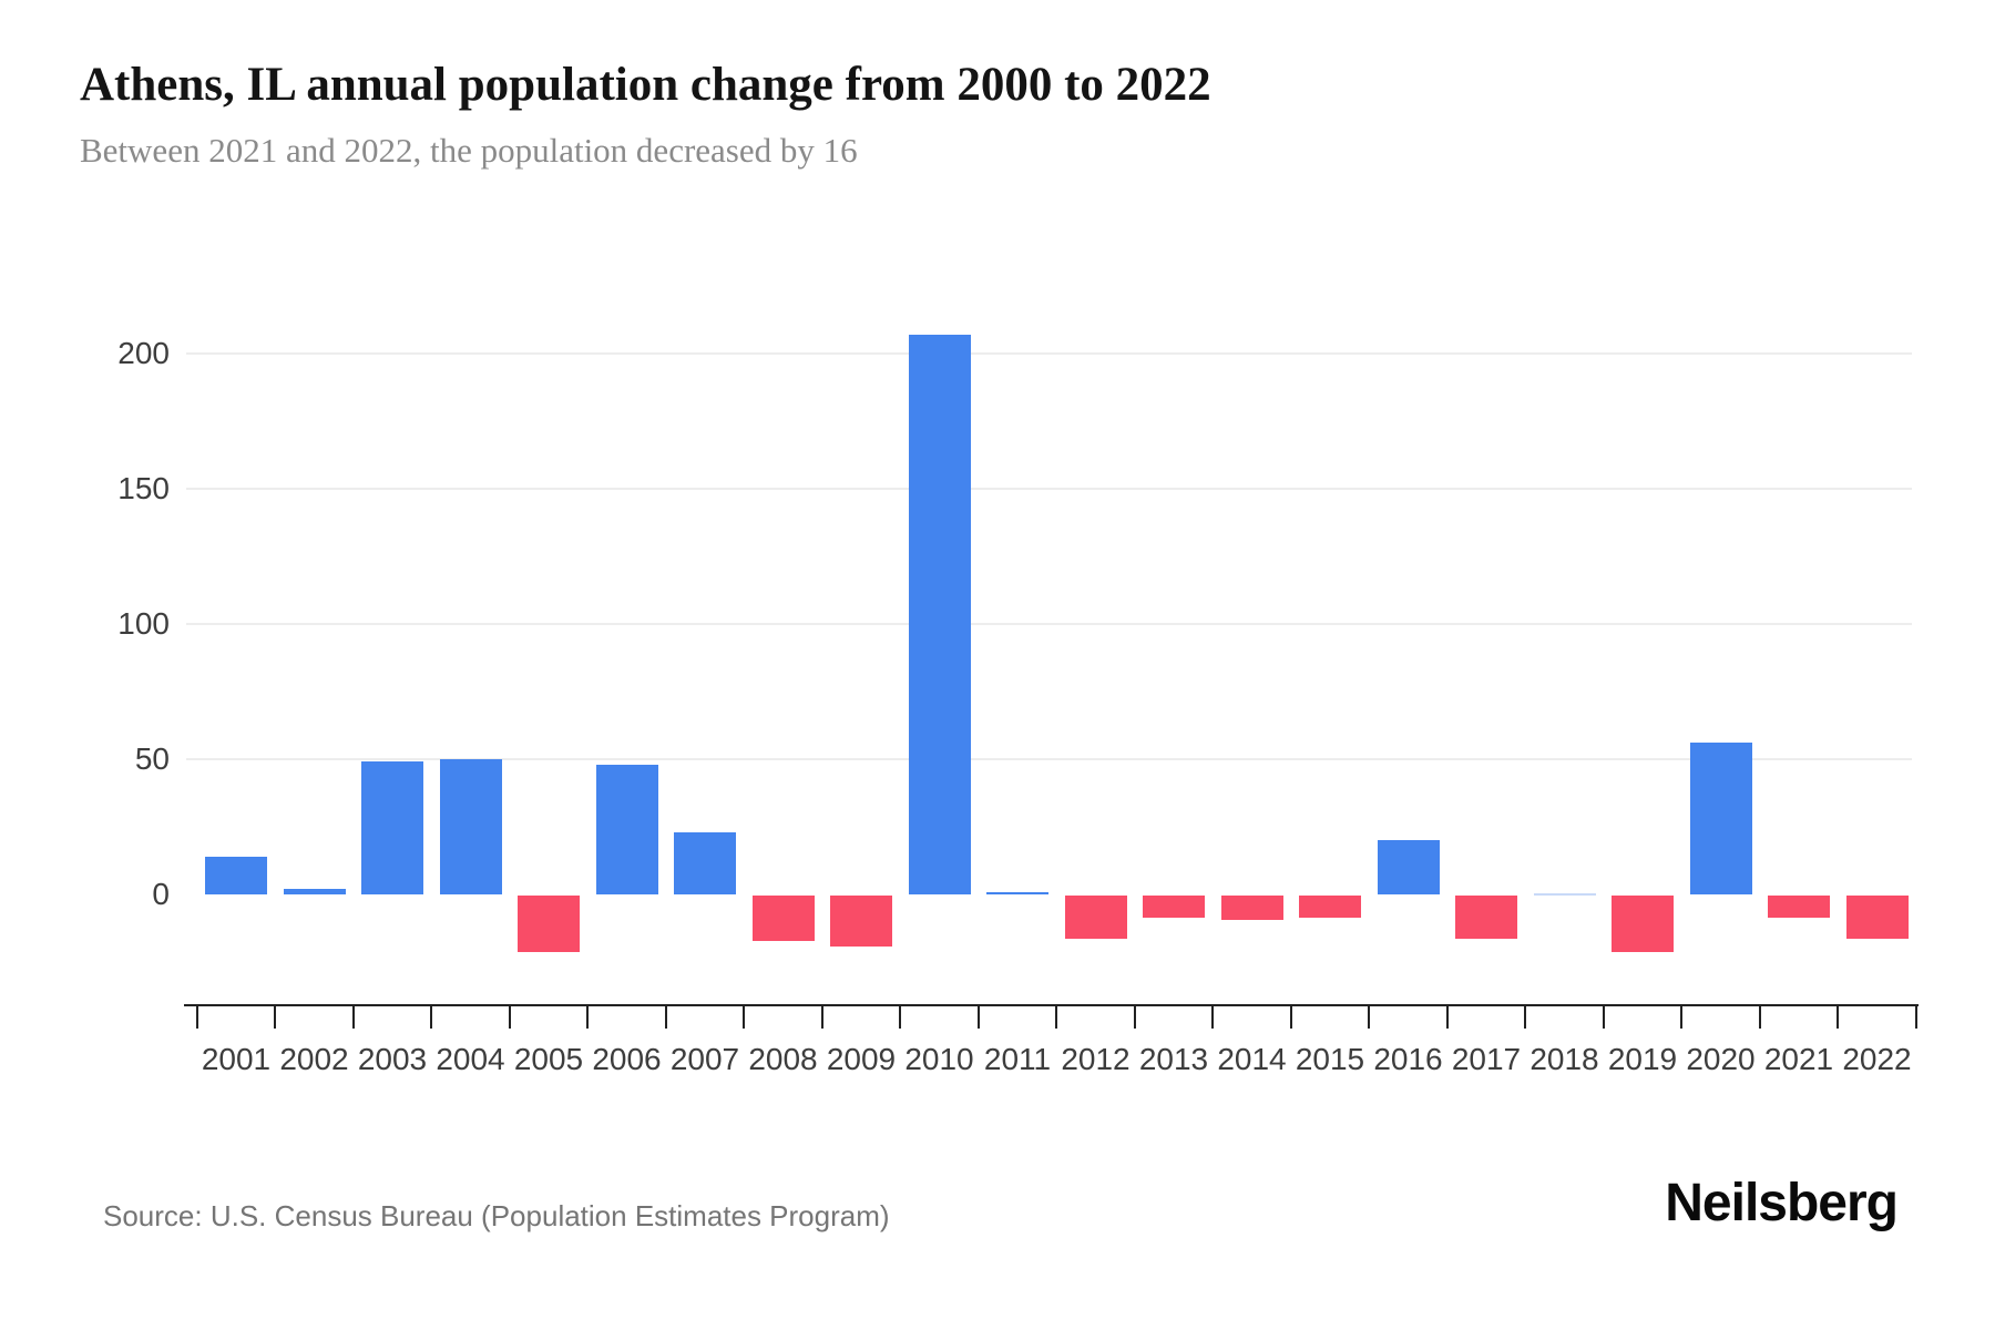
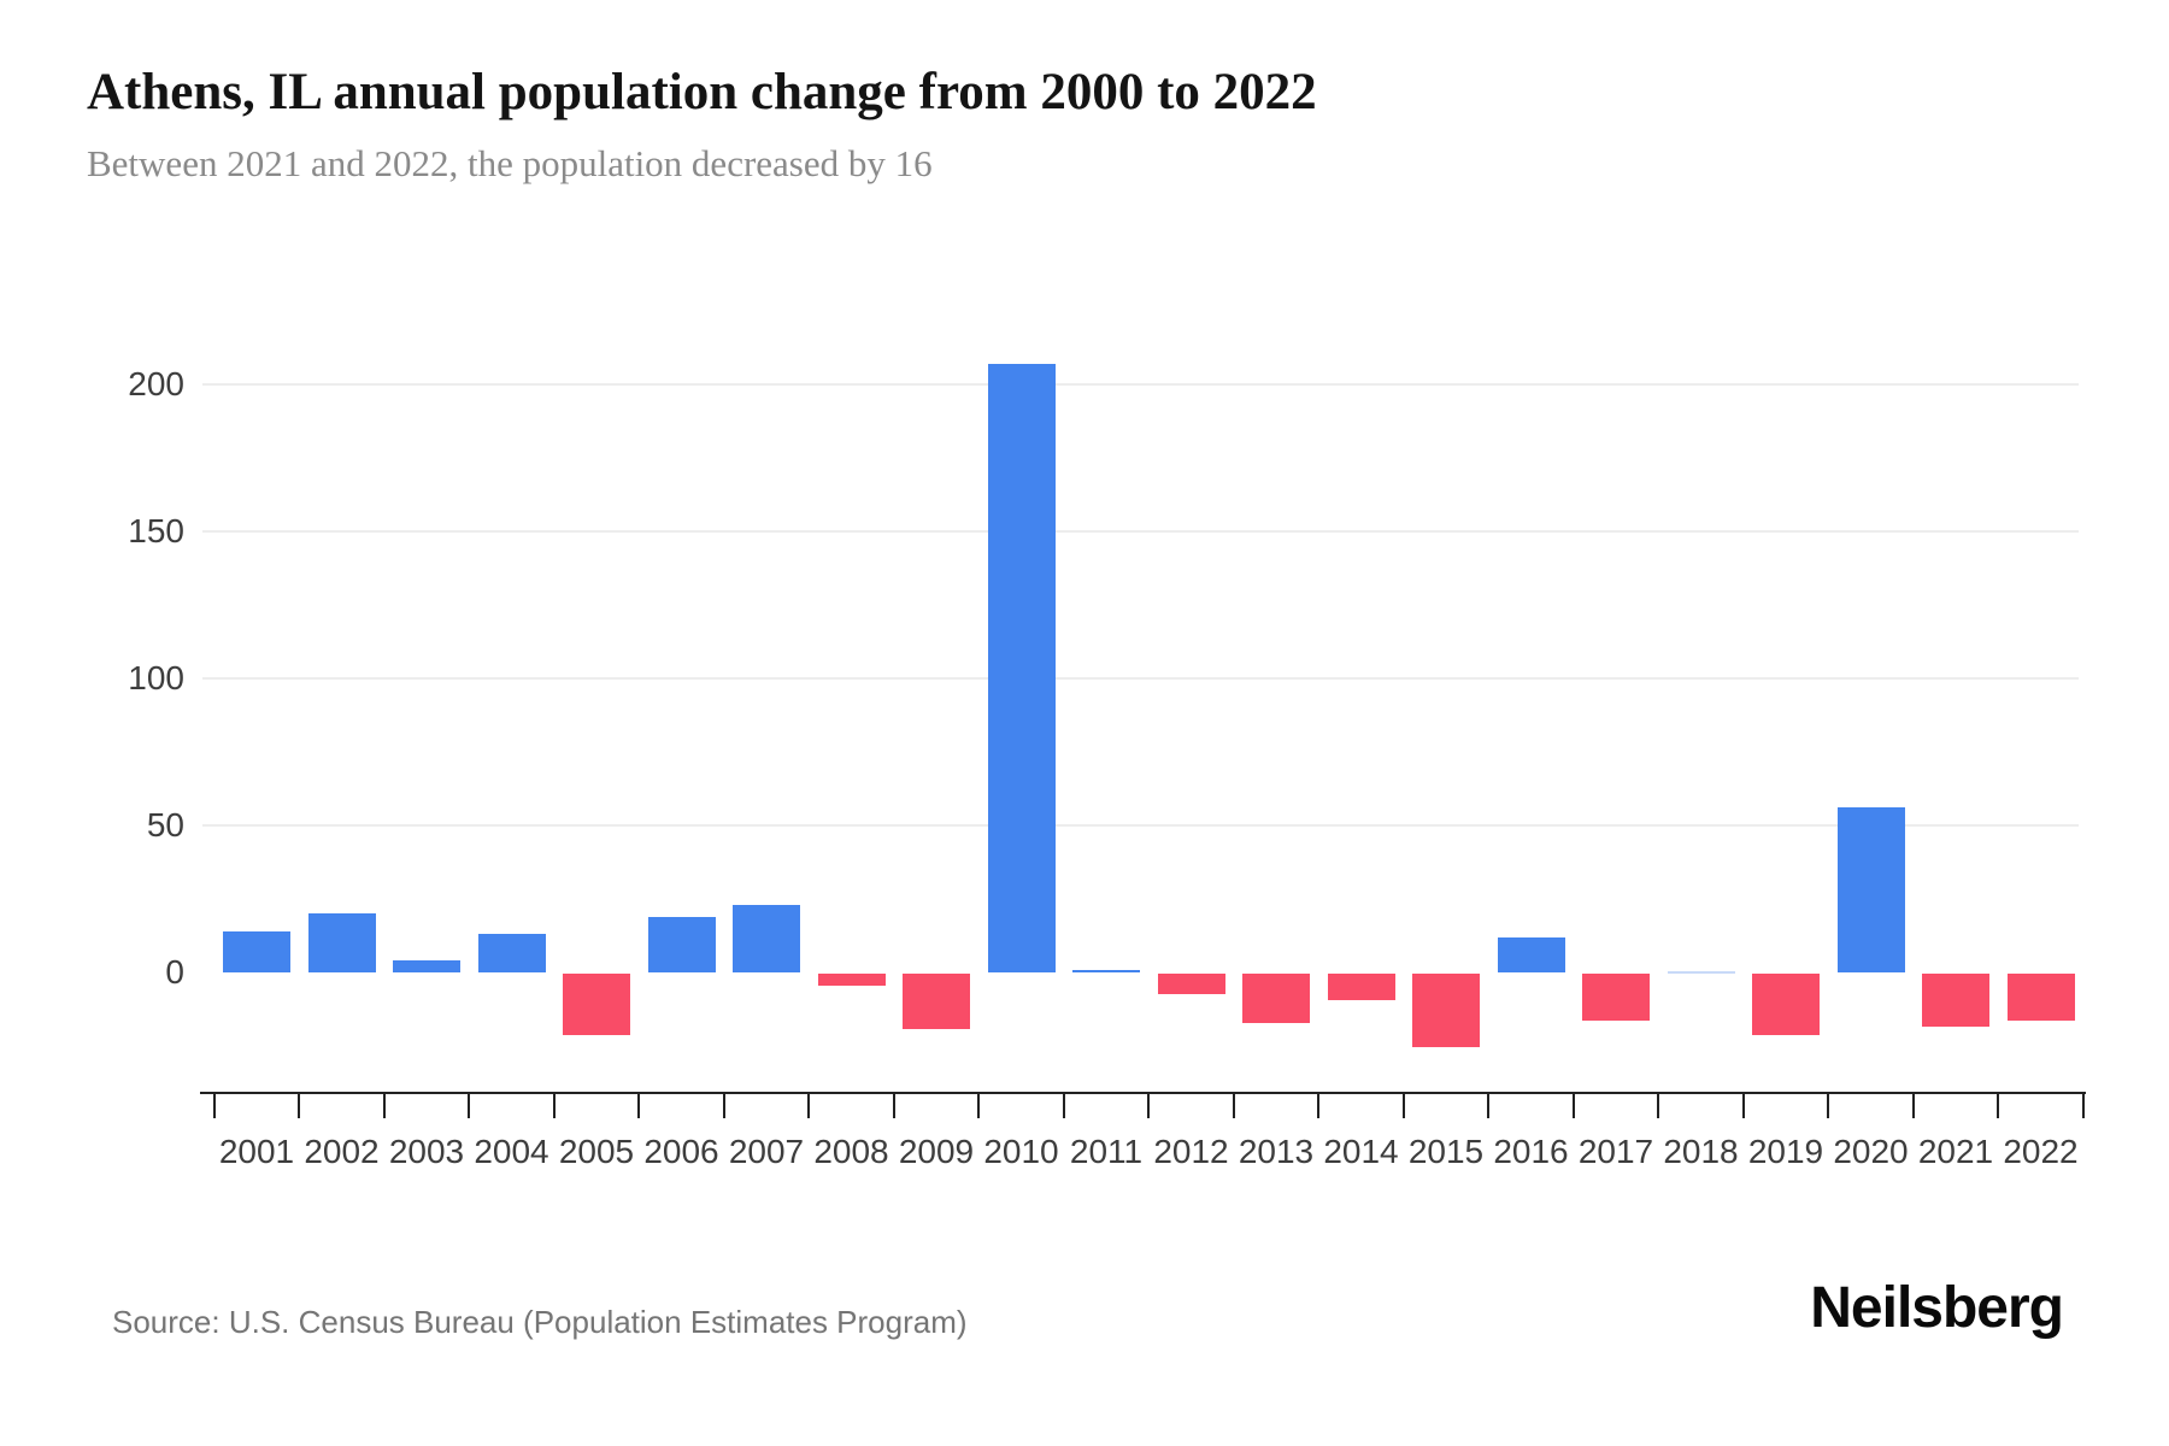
2002: 2 -> 20
2003: 49 -> 4
2004: 50 -> 13
2006: 48 -> 19
2008: -17 -> -4
2012: -16 -> -7
2013: -8 -> -17
2015: -8 -> -25
2016: 20 -> 12
2021: -8 -> -18
